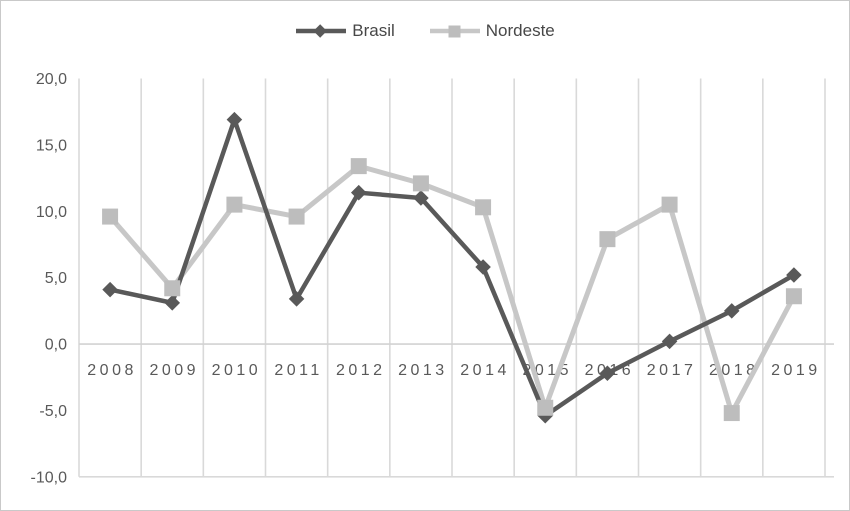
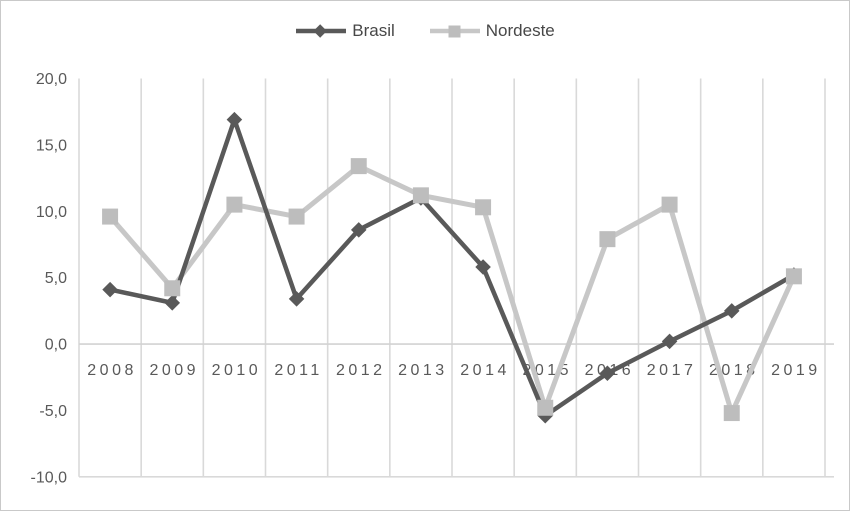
Brasil/2012: 11,4 -> 8,6
Nordeste/2013: 12,1 -> 11,2
Nordeste/2019: 3,6 -> 5,1
